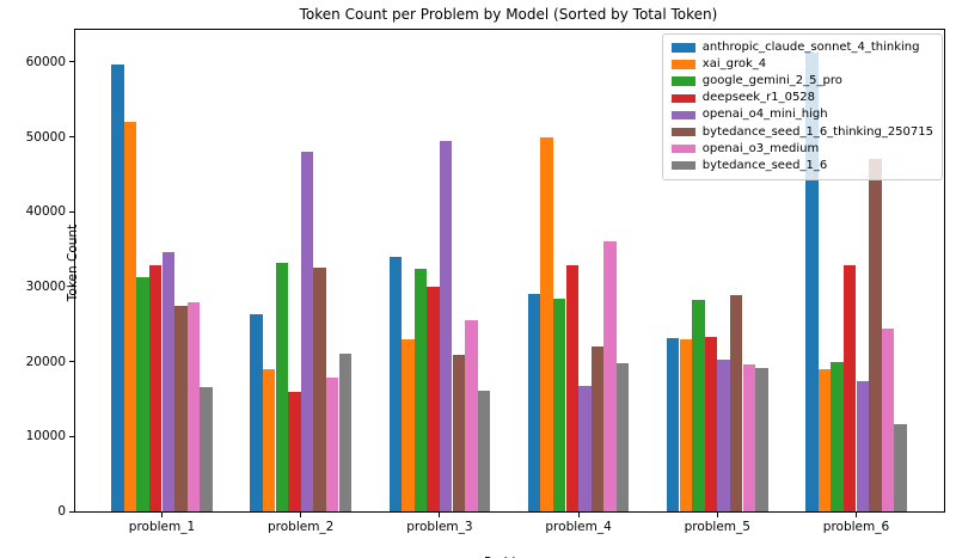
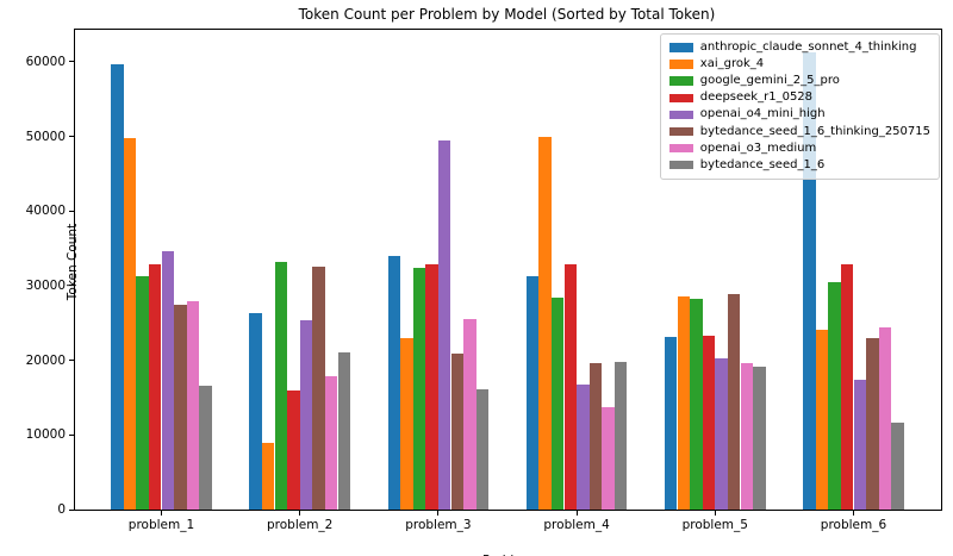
xai_grok_4/problem_1: 52000 -> 50000
xai_grok_4/problem_2: 19000 -> 9000
openai_o4_mini_high/problem_2: 48000 -> 25000
deepseek_r1_0528/problem_3: 30000 -> 33000
anthropic_claude_sonnet_4_thinking/problem_4: 29000 -> 31000
bytedance_seed_1_6_thinking_250715/problem_4: 22000 -> 20000
openai_o3_medium/problem_4: 36000 -> 14000
xai_grok_4/problem_5: 23000 -> 28000
xai_grok_4/problem_6: 19000 -> 24000
google_gemini_2_5_pro/problem_6: 20000 -> 30000
bytedance_seed_1_6_thinking_250715/problem_6: 47000 -> 23000
